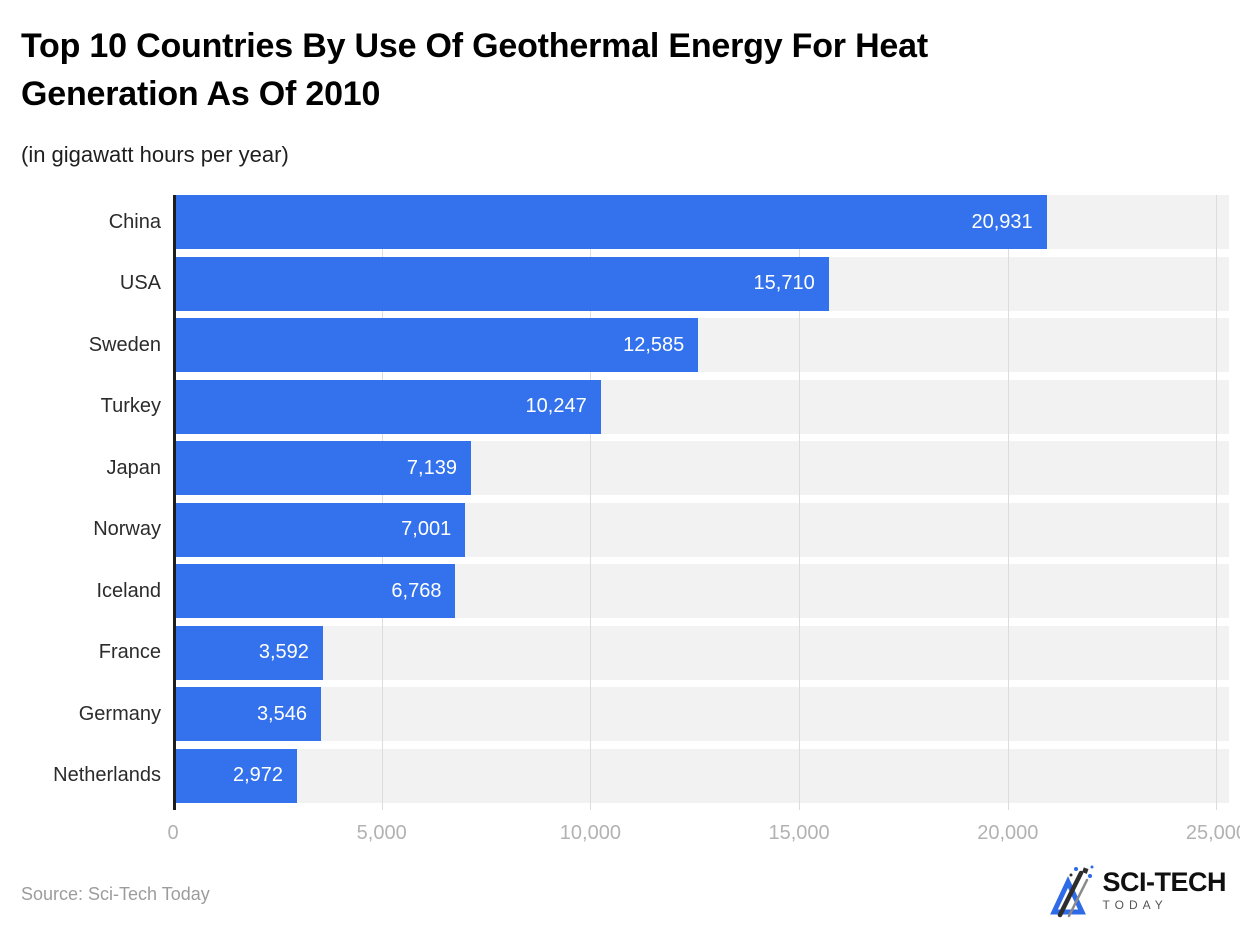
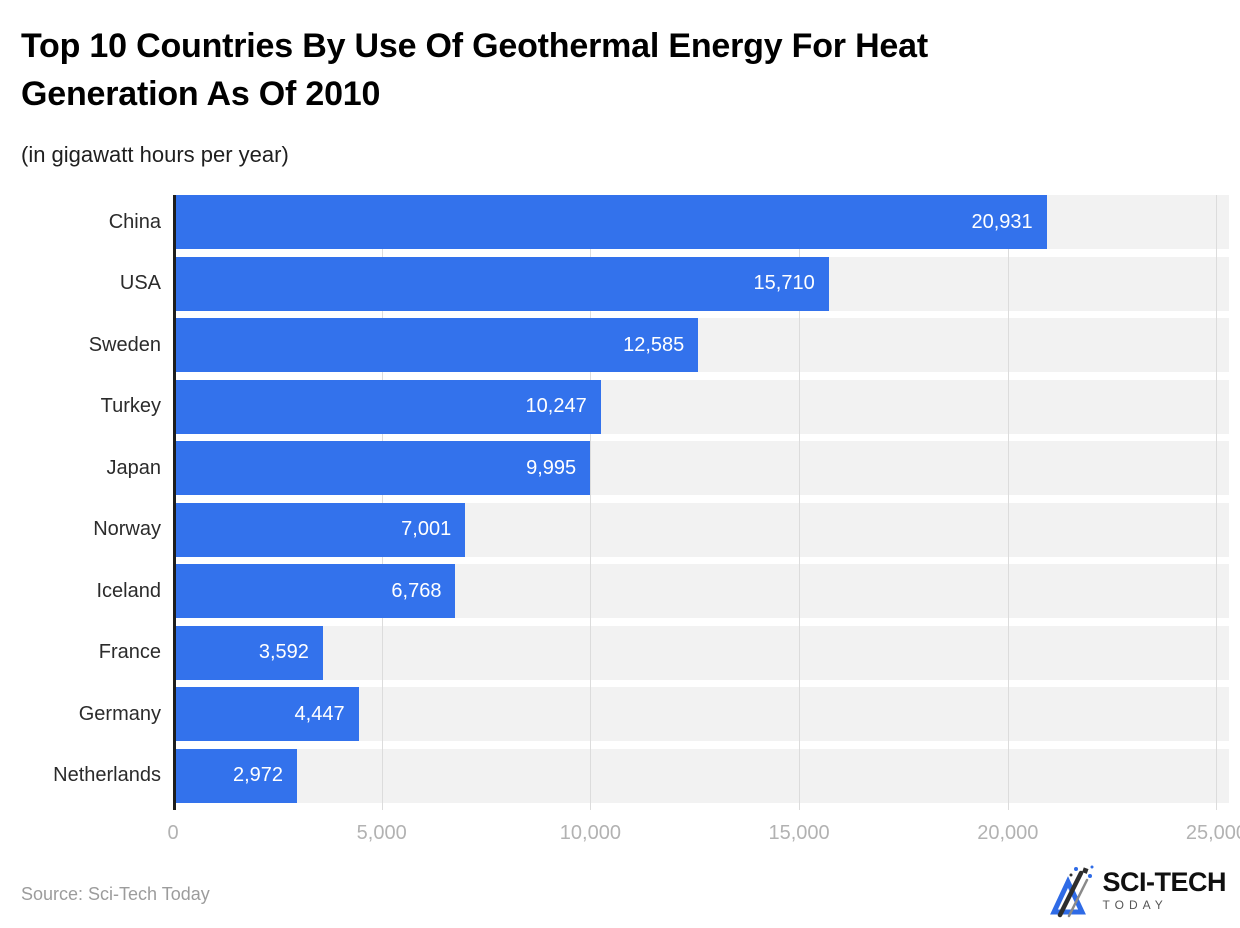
Japan: 7,139 -> 9,995
Germany: 3,546 -> 4,447
